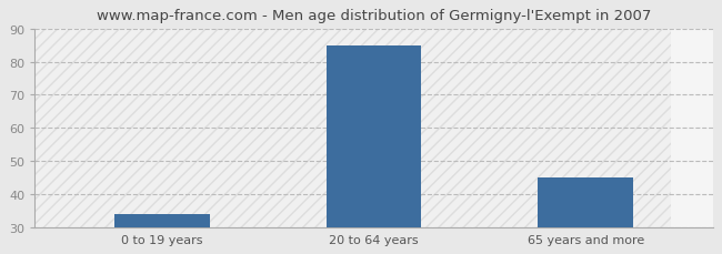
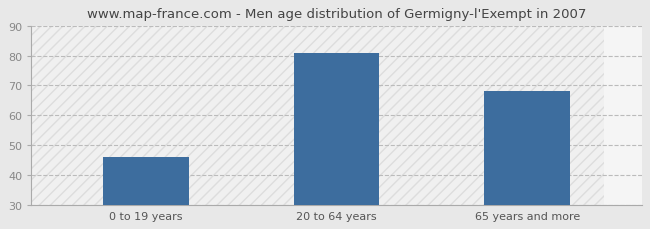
0 to 19 years: 34 -> 46
20 to 64 years: 85 -> 81
65 years and more: 45 -> 68
